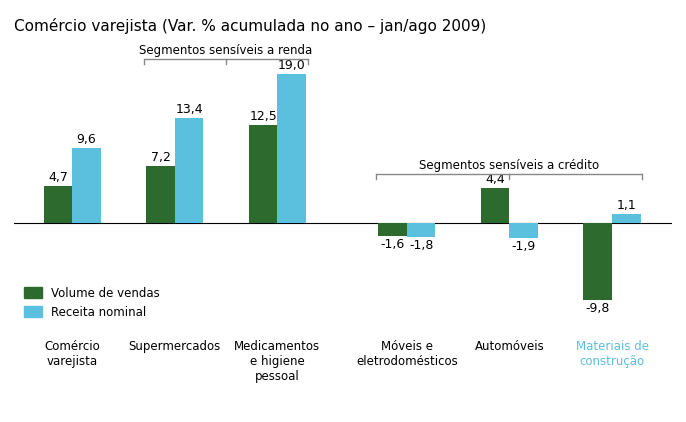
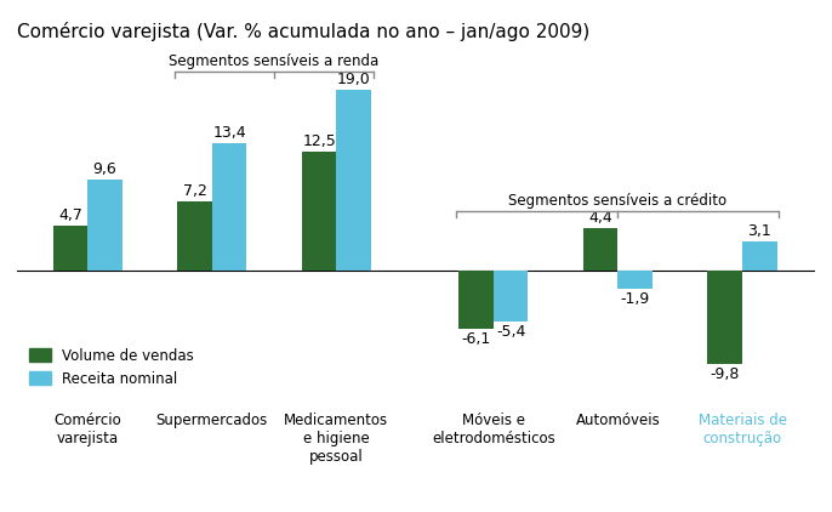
Volume de vendas/Móveis e eletrodomésticos: -1,6 -> -6,1
Receita nominal/Móveis e eletrodomésticos: -1,8 -> -5,4
Receita nominal/Materiais de construção: 1,1 -> 3,1
